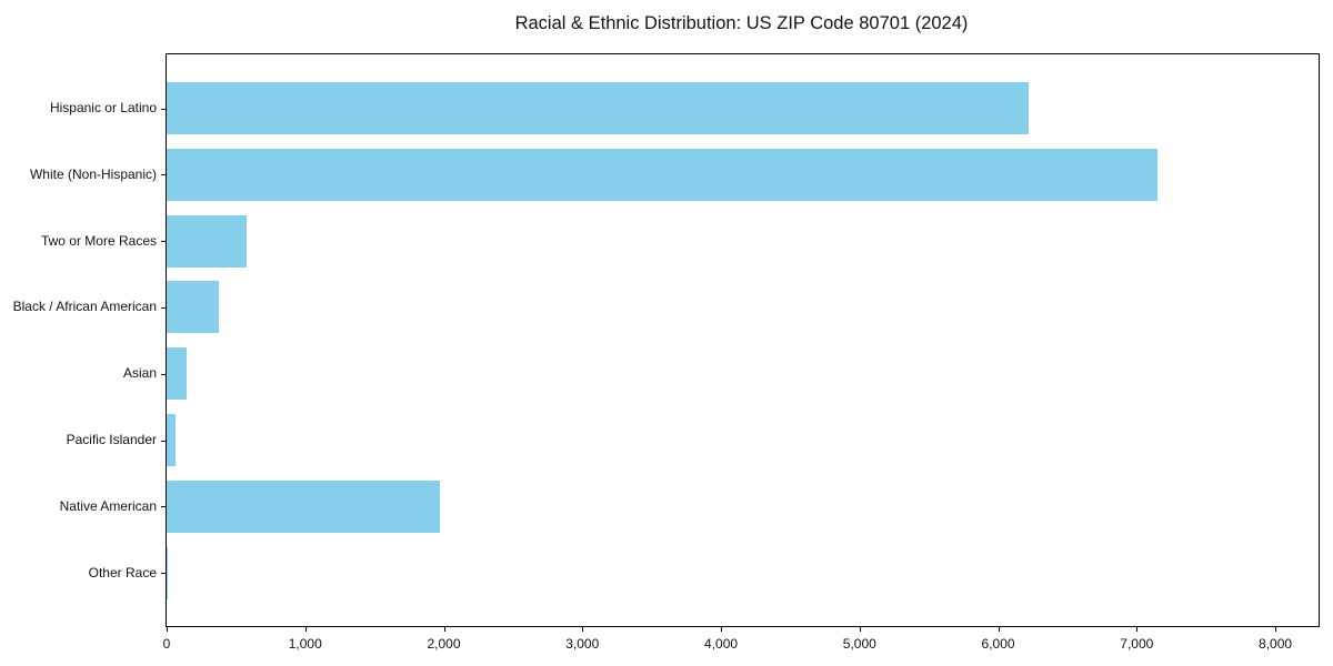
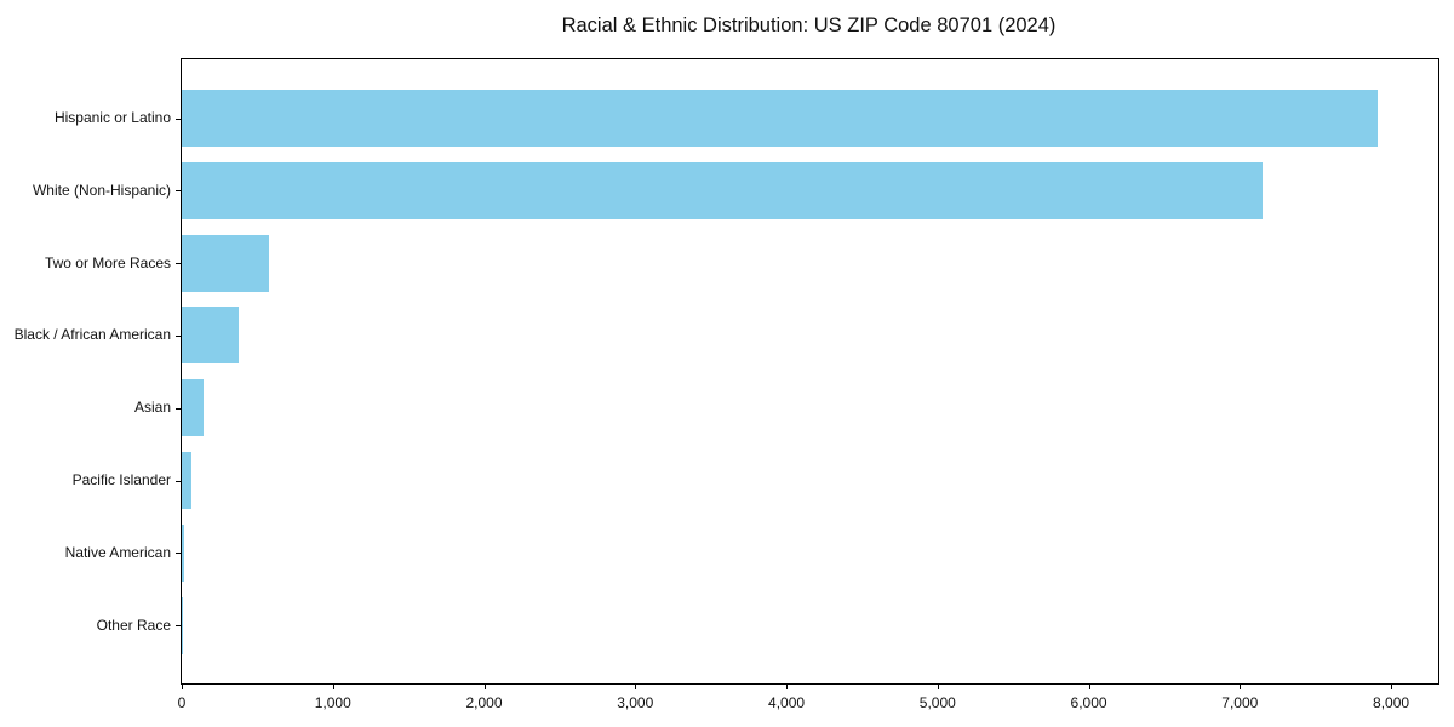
Hispanic or Latino: 6220 -> 7910
Native American: 1970 -> 20
